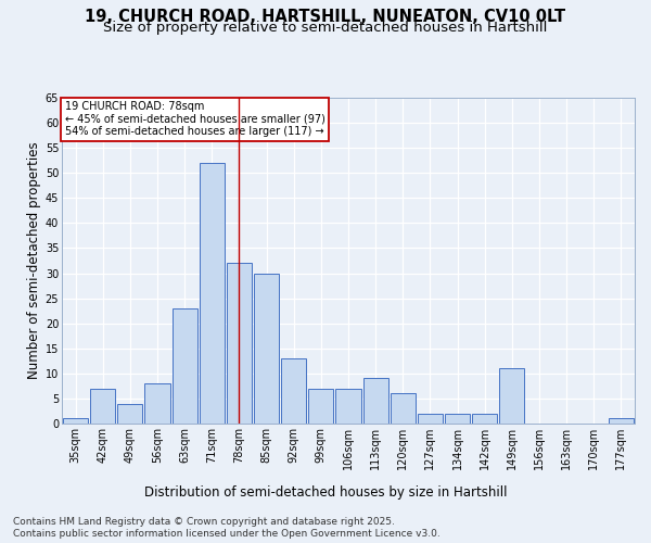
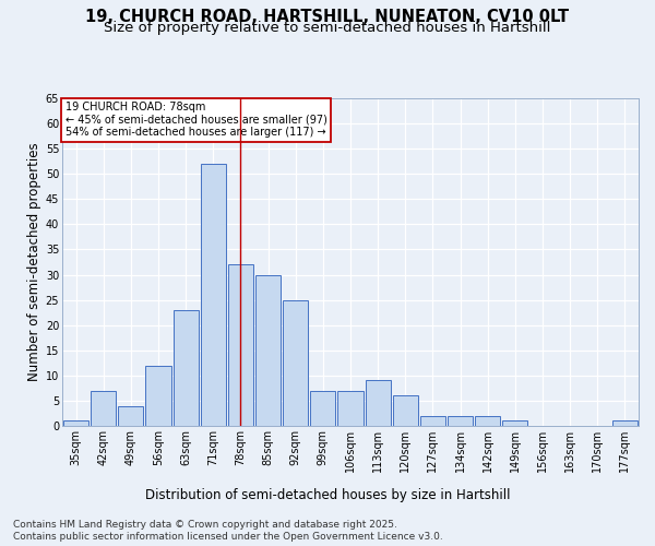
56sqm: 8 -> 12
92sqm: 13 -> 25
149sqm: 11 -> 1
